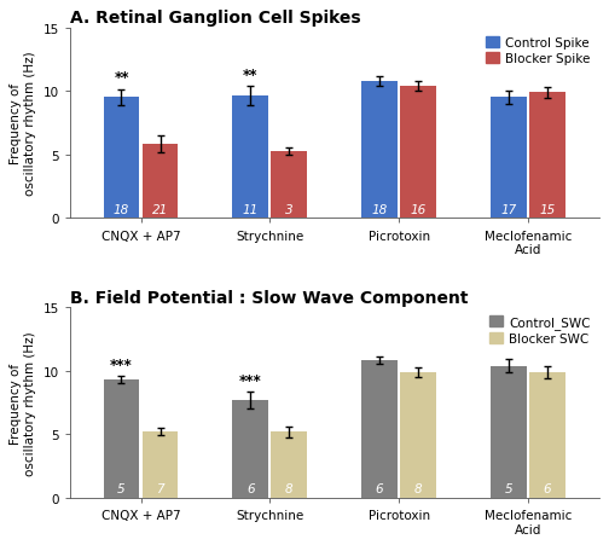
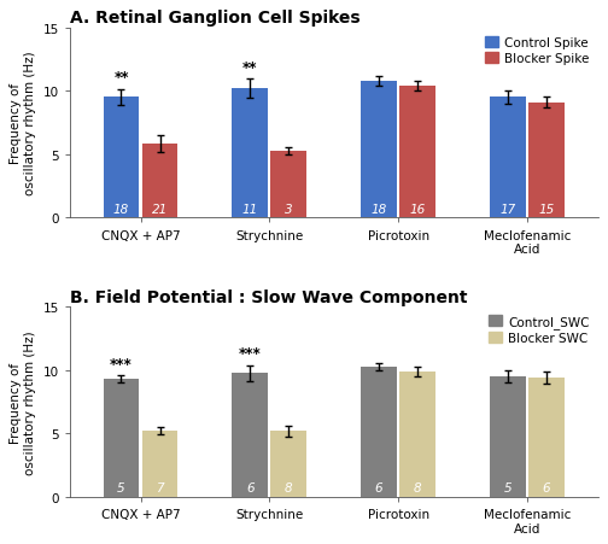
A. Retinal Ganglion Cell Spikes/Control Spike/Strychnine: 9.6 -> 10.2
A. Retinal Ganglion Cell Spikes/Blocker Spike/Meclofenamic Acid: 9.9 -> 9.1
B. Field Potential : Slow Wave Component/Control_SWC/Strychnine: 7.7 -> 9.8
B. Field Potential : Slow Wave Component/Control_SWC/Picrotoxin: 10.8 -> 10.3
B. Field Potential : Slow Wave Component/Control_SWC/Meclofenamic Acid: 10.4 -> 9.5
B. Field Potential : Slow Wave Component/Blocker SWC/Meclofenamic Acid: 9.9 -> 9.4
